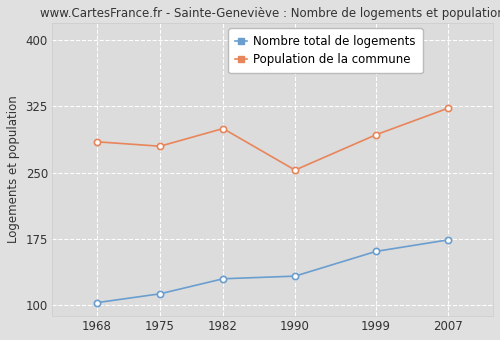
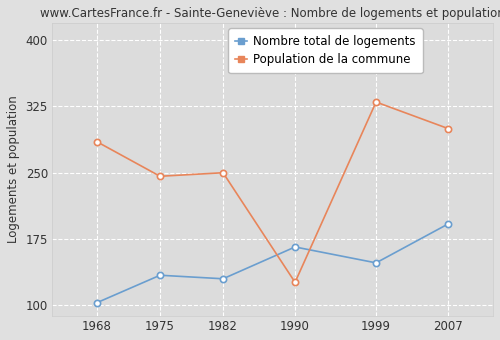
Nombre total de logements/1975: 113 -> 134
Population de la commune/1975: 280 -> 246
Population de la commune/1982: 300 -> 250
Nombre total de logements/1990: 133 -> 166
Population de la commune/1990: 253 -> 126
Nombre total de logements/1999: 161 -> 148
Population de la commune/1999: 293 -> 330
Nombre total de logements/2007: 174 -> 192
Population de la commune/2007: 323 -> 300
